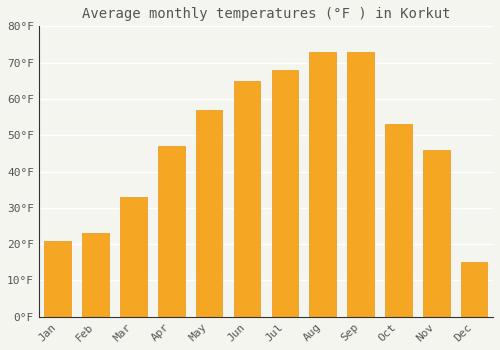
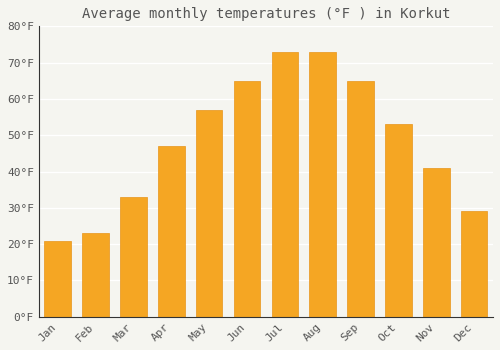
Jul: 68°F -> 73°F
Sep: 73°F -> 65°F
Nov: 46°F -> 41°F
Dec: 15°F -> 29°F
